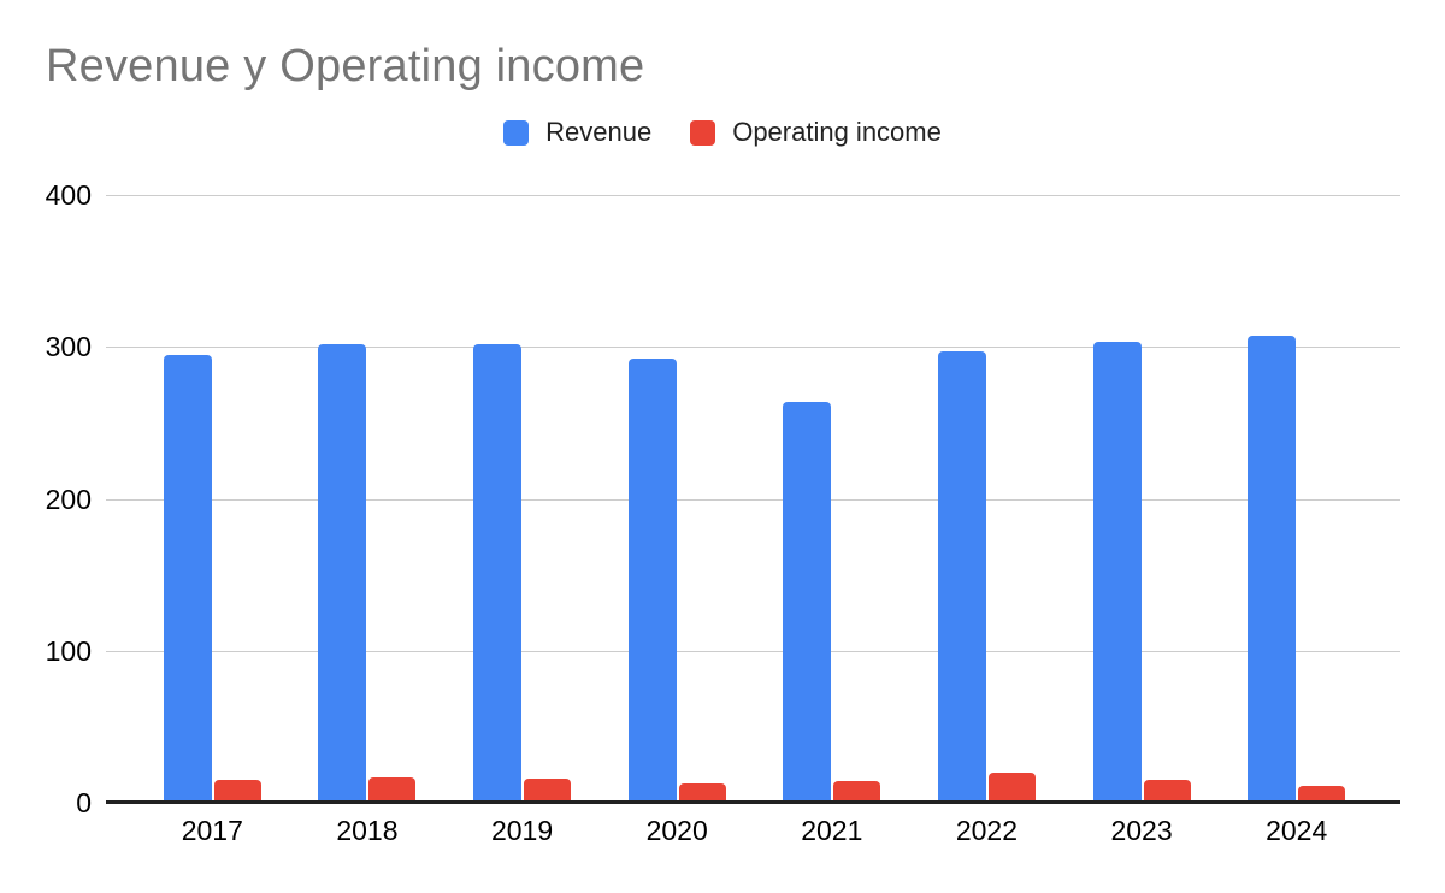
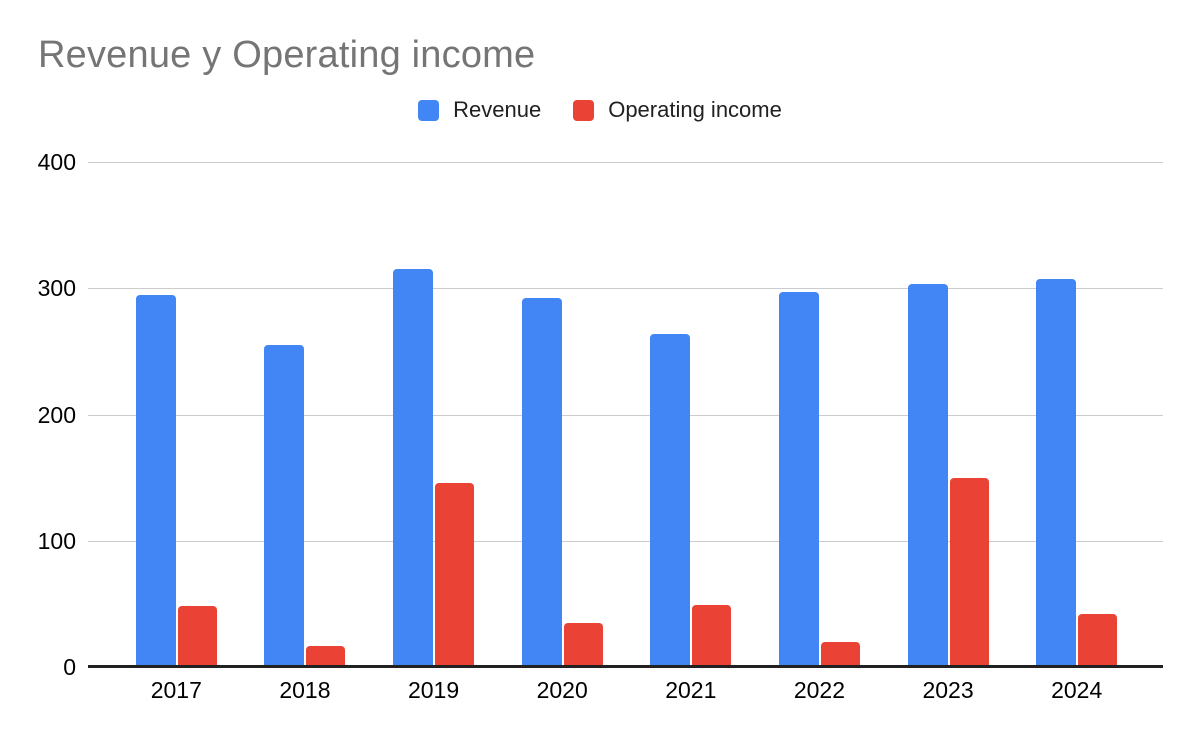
Operating income/2017: 15 -> 48
Revenue/2018: 302 -> 255
Revenue/2019: 302 -> 315
Operating income/2019: 16 -> 146
Operating income/2020: 13 -> 35
Operating income/2021: 14 -> 49
Operating income/2023: 15 -> 150
Operating income/2024: 11 -> 42
